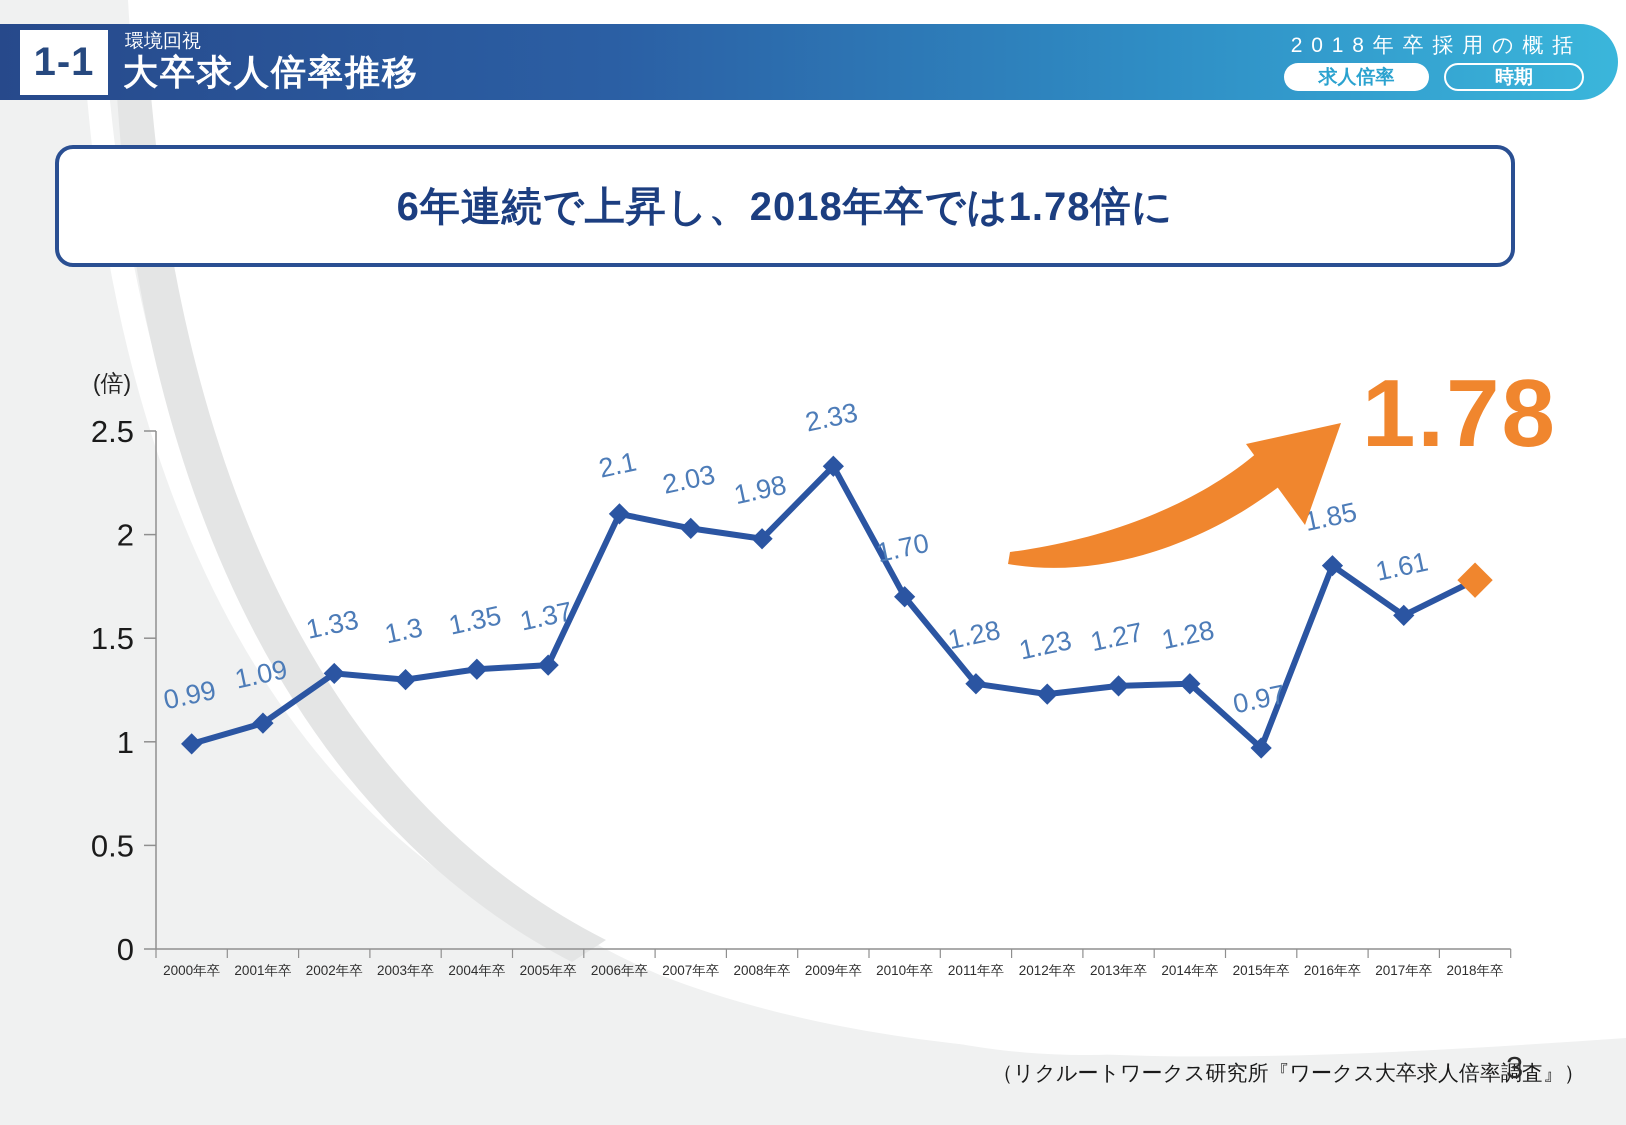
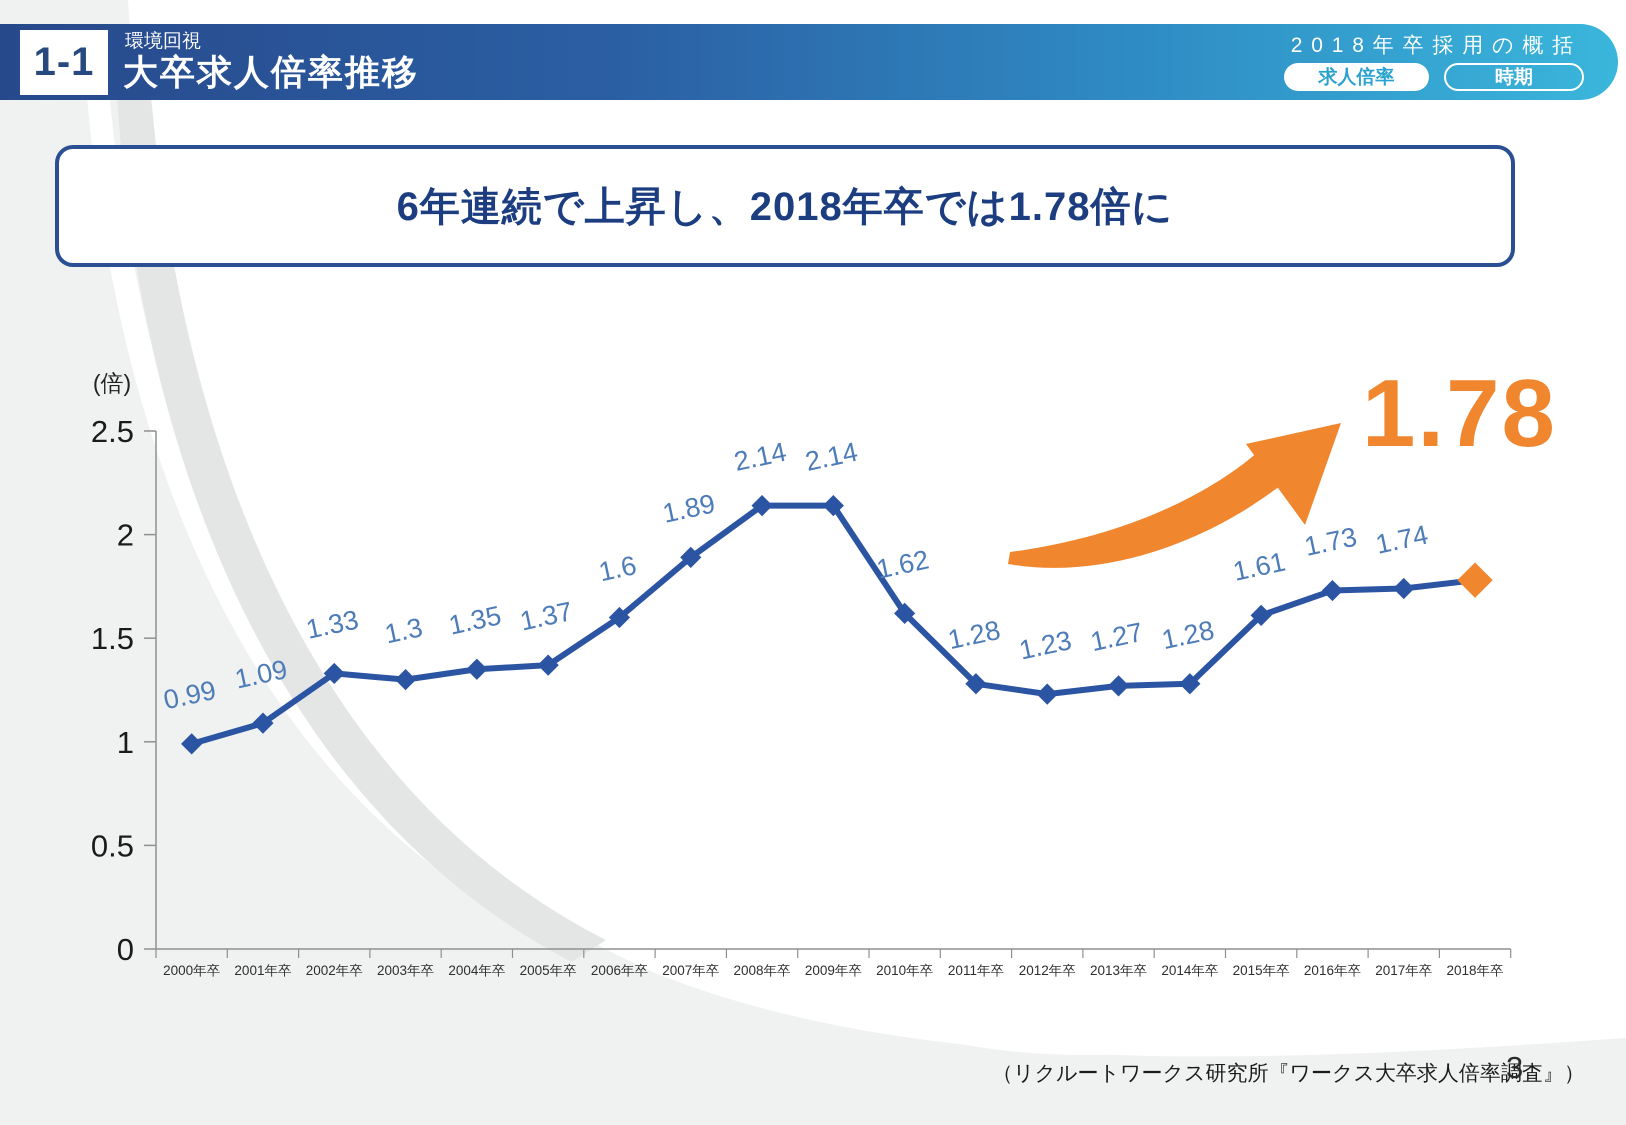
2006年卒: 2.1 -> 1.6
2007年卒: 2.03 -> 1.89
2008年卒: 1.98 -> 2.14
2009年卒: 2.33 -> 2.14
2010年卒: 1.70 -> 1.62
2015年卒: 0.97 -> 1.61
2016年卒: 1.85 -> 1.73
2017年卒: 1.61 -> 1.74
